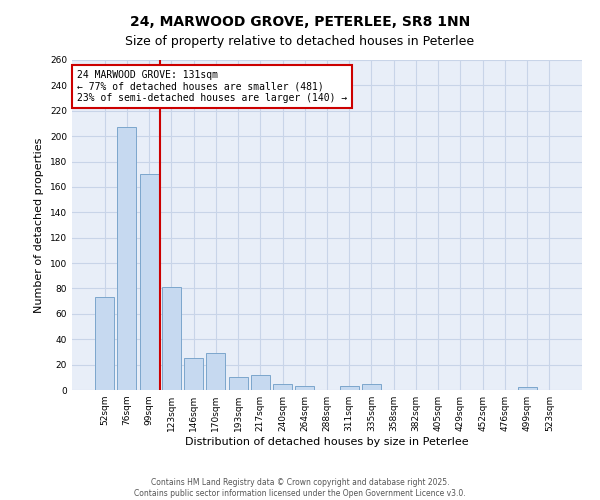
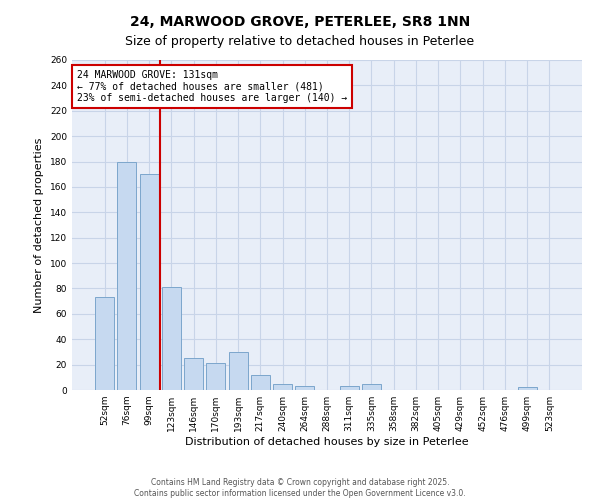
76sqm: 207 -> 180
170sqm: 29 -> 21
193sqm: 10 -> 30
